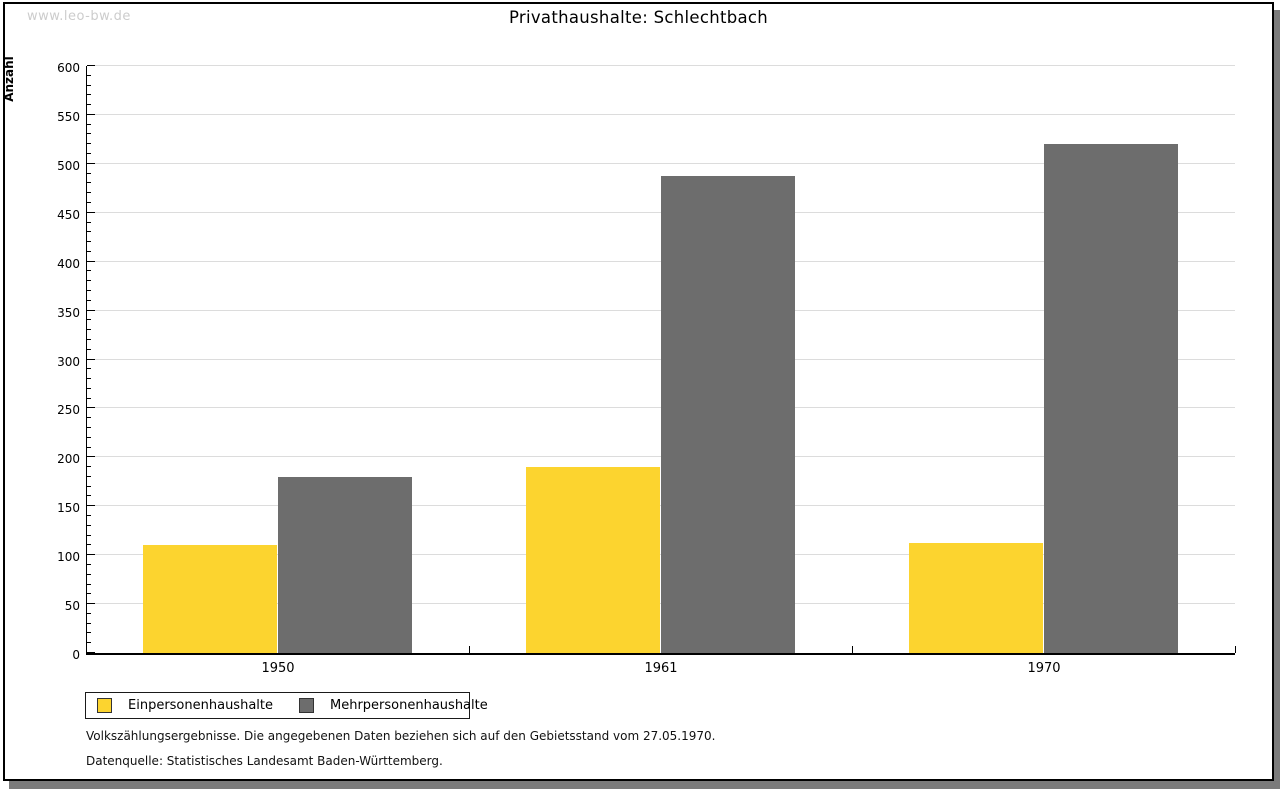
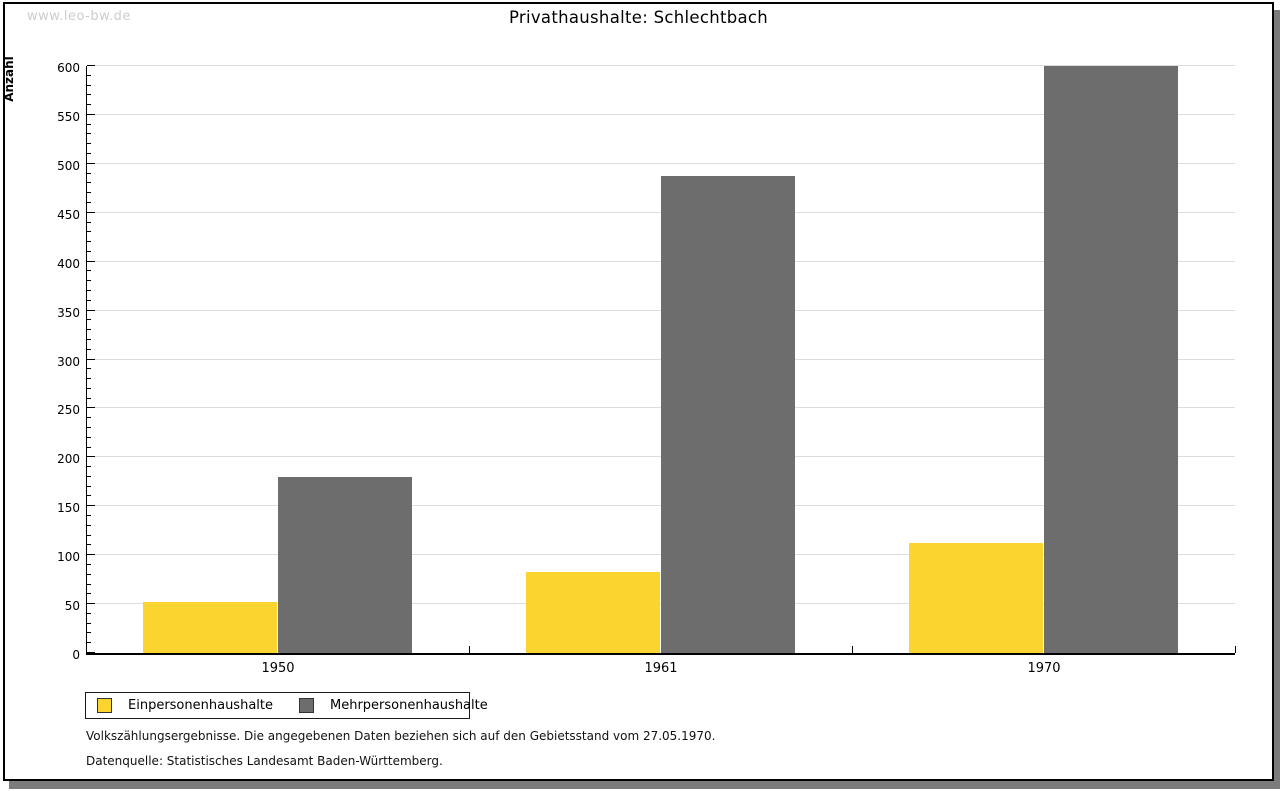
Einpersonenhaushalte/1950: 110 -> 50
Einpersonenhaushalte/1961: 190 -> 80
Mehrpersonenhaushalte/1970: 520 -> 600
